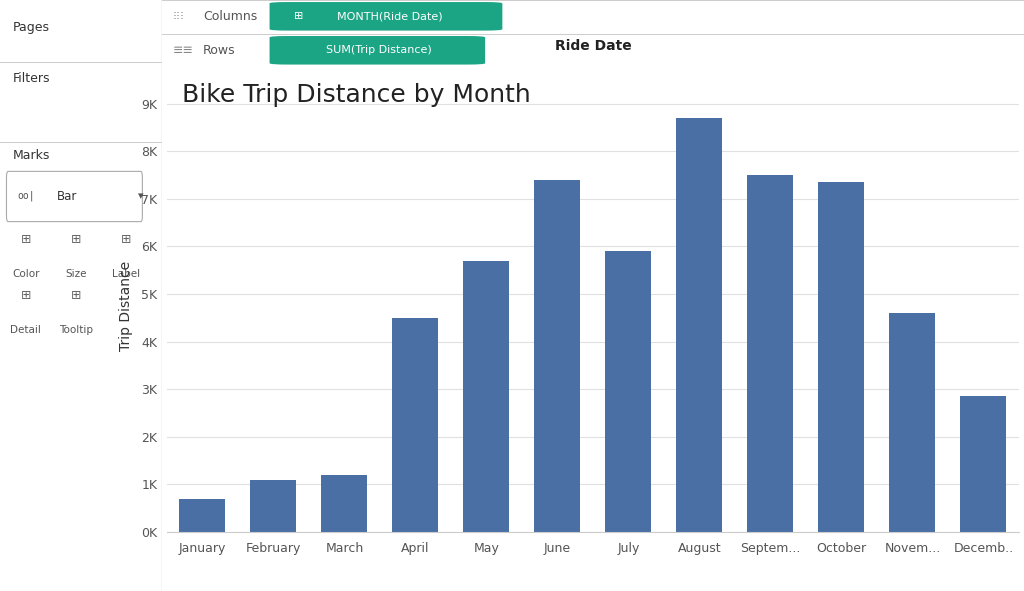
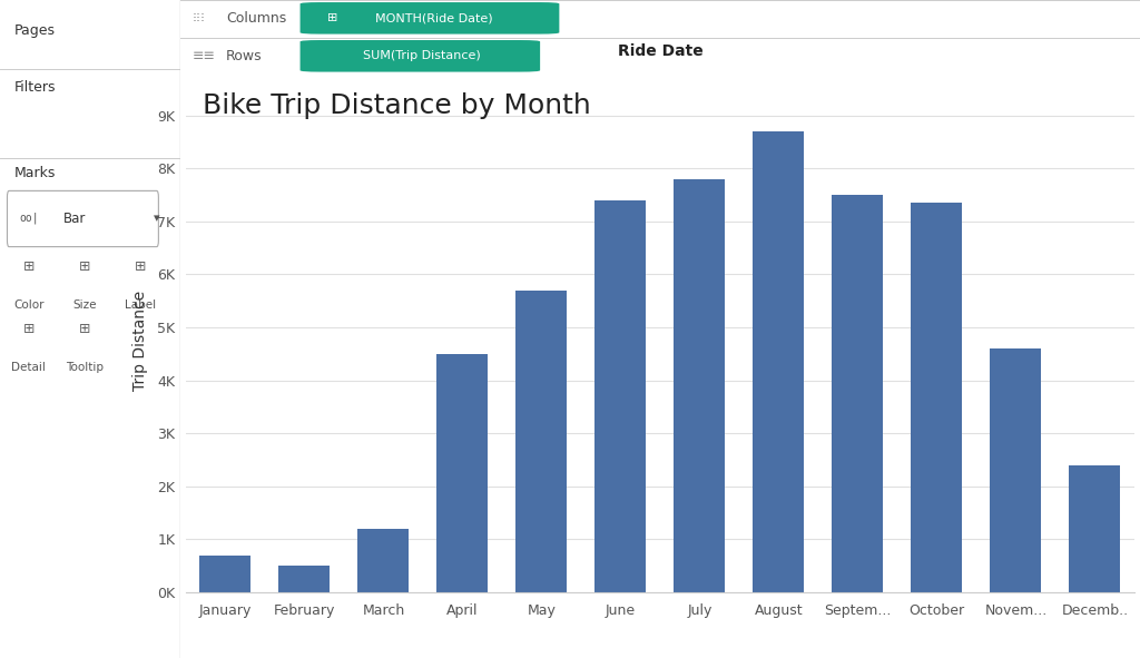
February: 1.10K -> 0.50K
July: 5.90K -> 7.80K
Decemb..: 2.85K -> 2.40K
